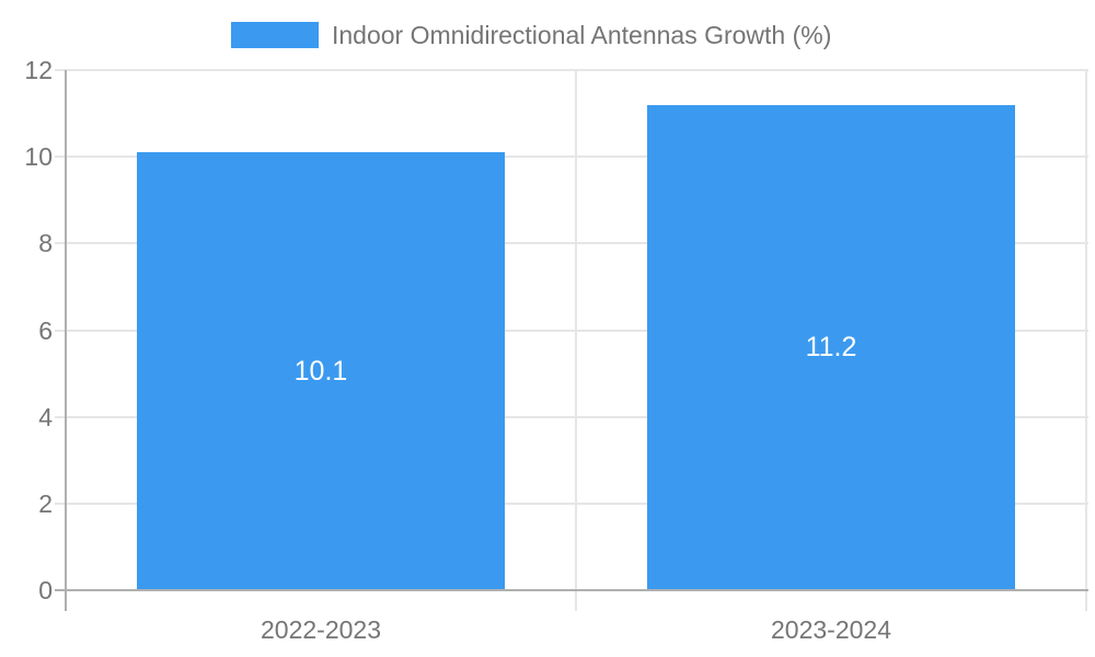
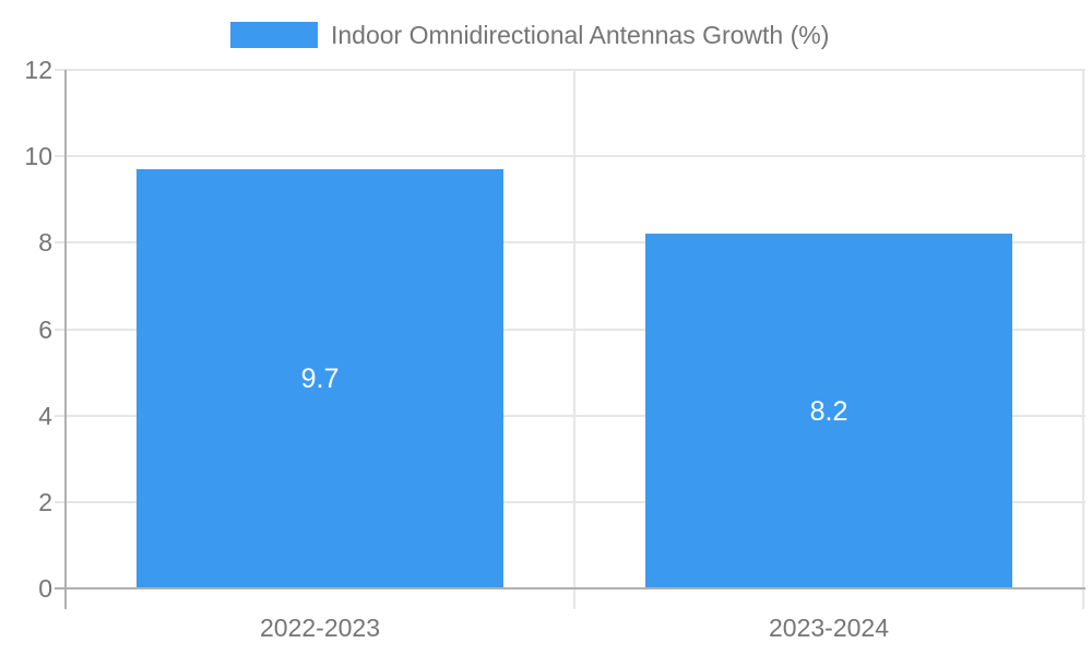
2022-2023: 10.1 -> 9.7
2023-2024: 11.2 -> 8.2
